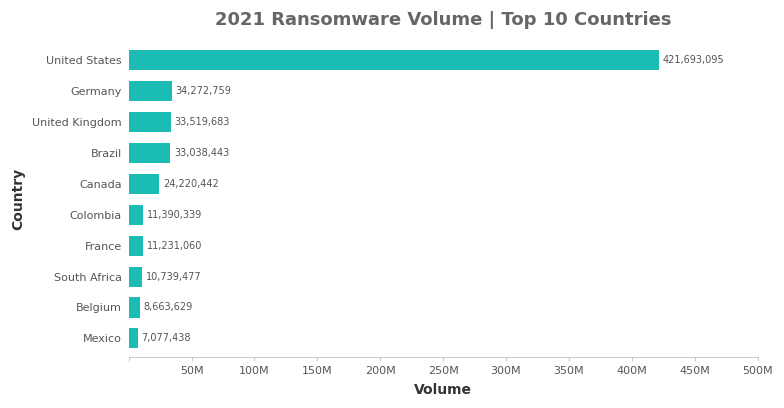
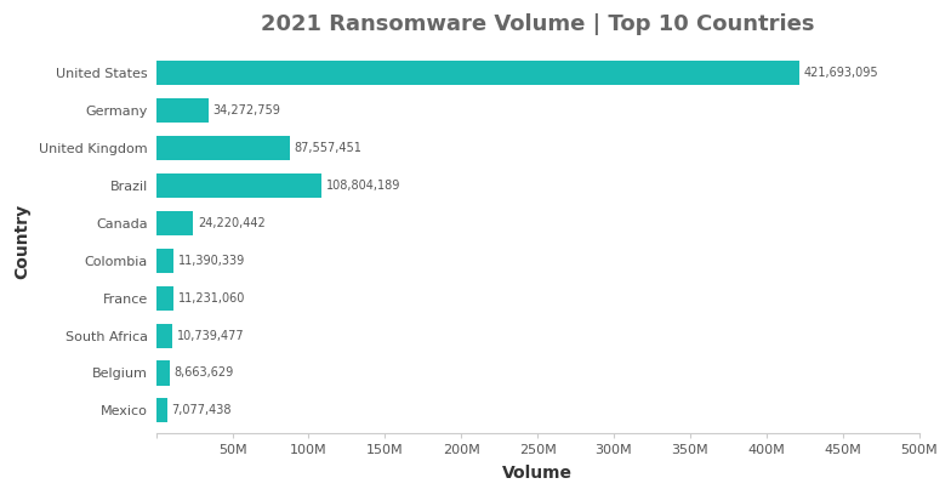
United Kingdom: 33,519,683 -> 87,557,451
Brazil: 33,038,443 -> 108,804,189
